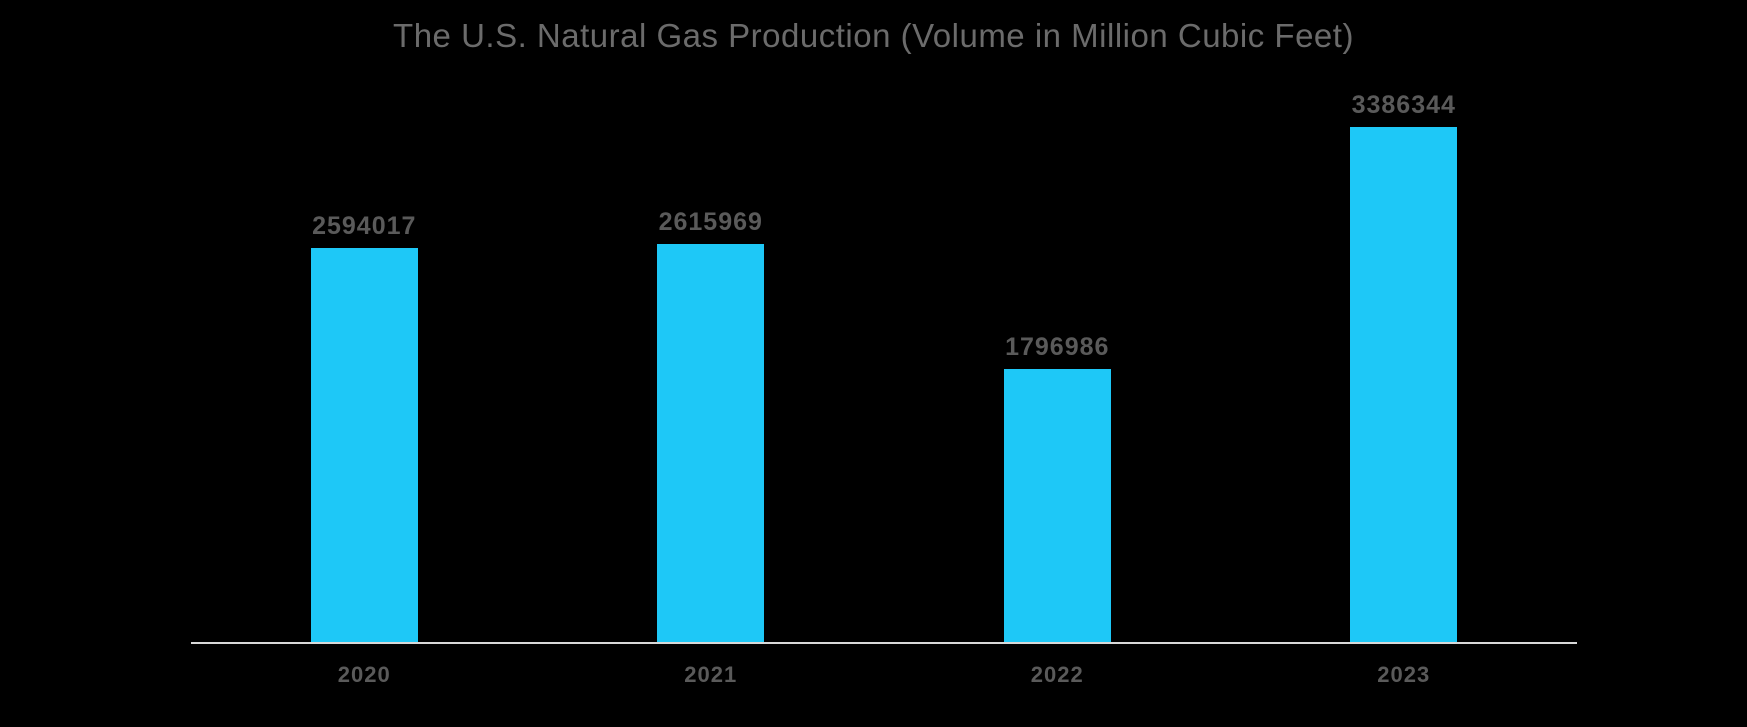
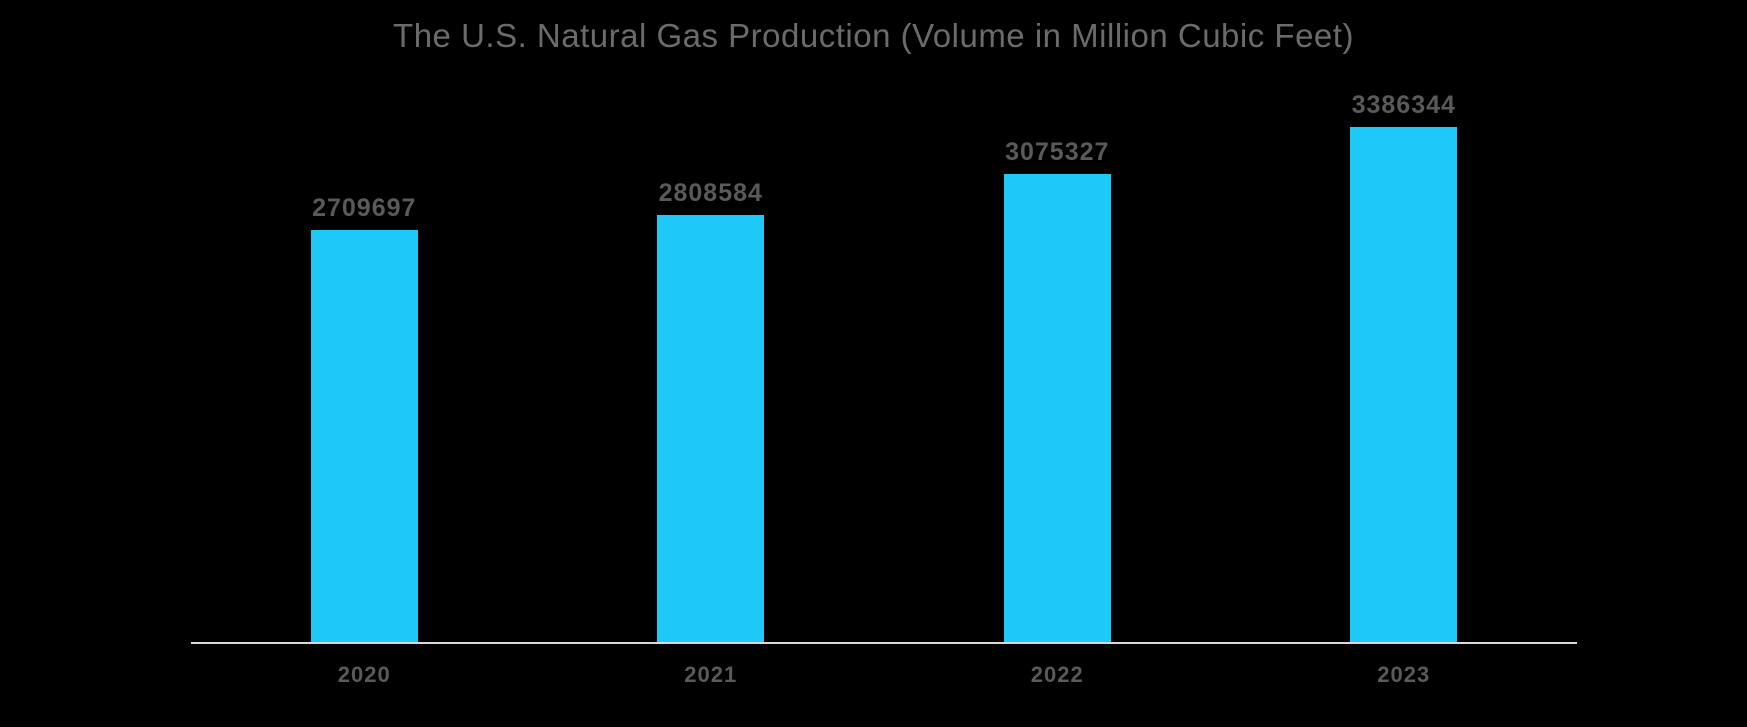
2020: 2594017 -> 2709697
2021: 2615969 -> 2808584
2022: 1796986 -> 3075327
